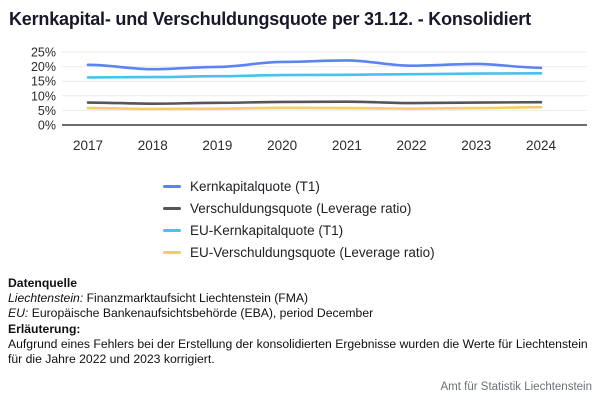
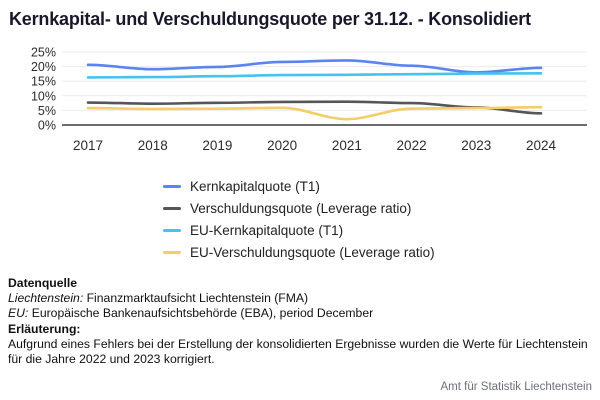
EU-Verschuldungsquote (Leverage ratio)/2021: 6% -> 2%
Kernkapitalquote (T1)/2023: 21% -> 18%
Verschuldungsquote (Leverage ratio)/2023: 8% -> 6%
Verschuldungsquote (Leverage ratio)/2024: 8% -> 4%
